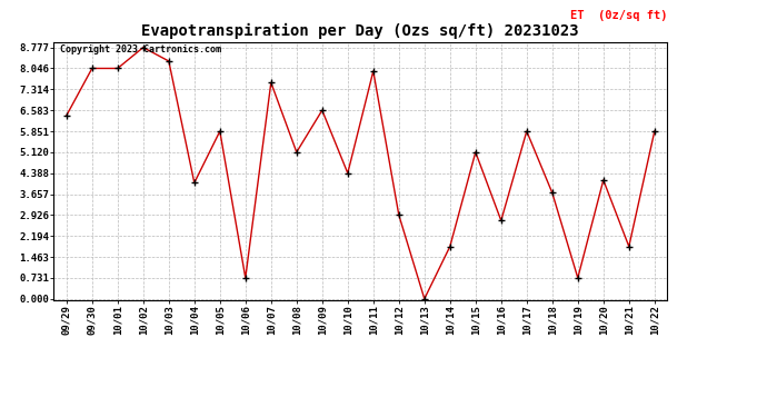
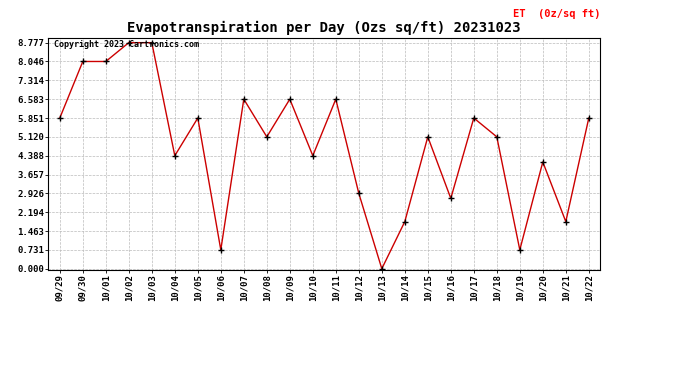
09/29: 6.40 -> 5.85
10/03: 8.30 -> 8.78
10/04: 4.05 -> 4.39
10/07: 7.55 -> 6.58
10/11: 7.95 -> 6.58
10/18: 3.70 -> 5.12
